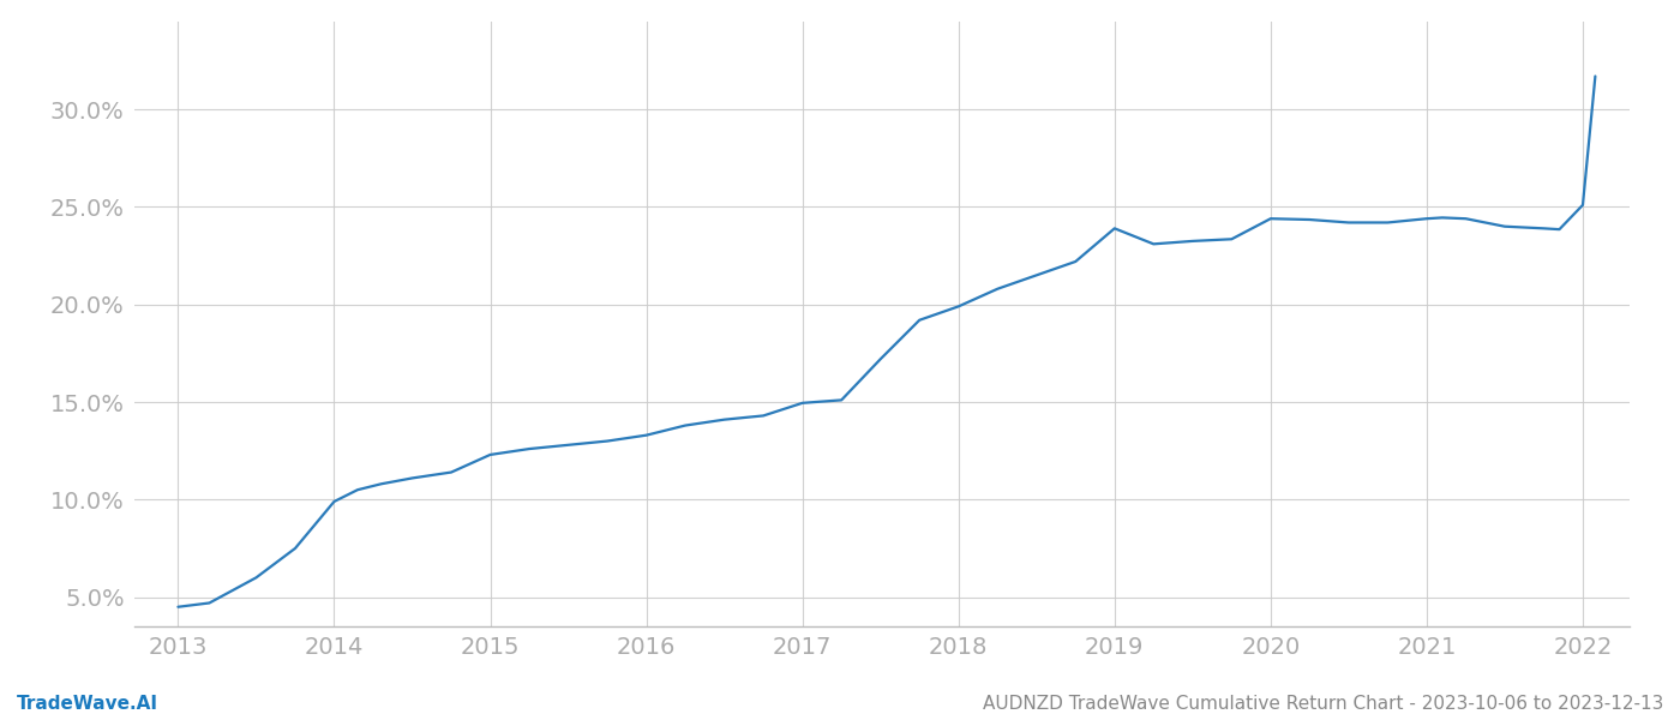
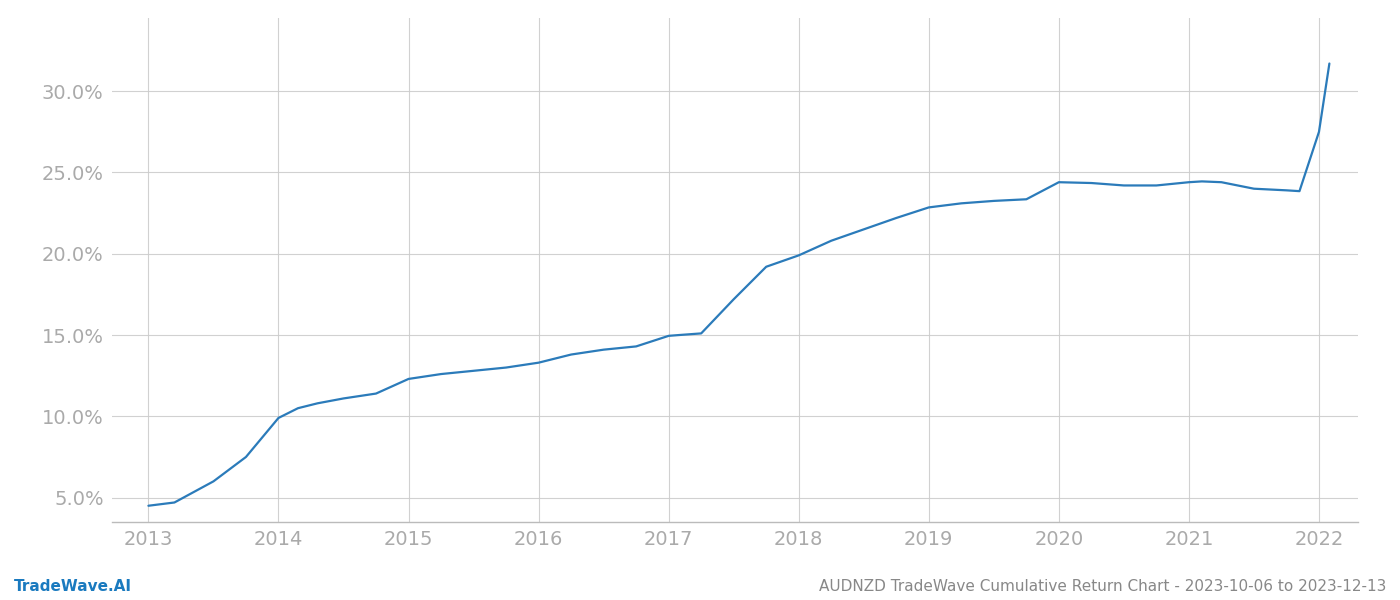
2019: 23.9% -> 22.9%
2022: 25.1% -> 27.5%
